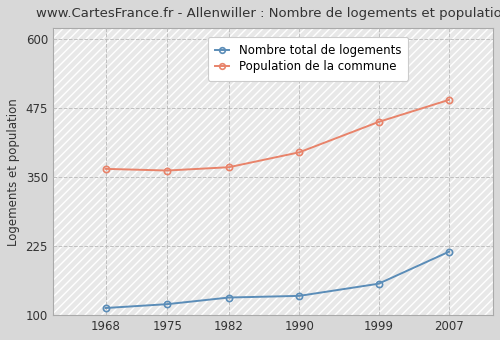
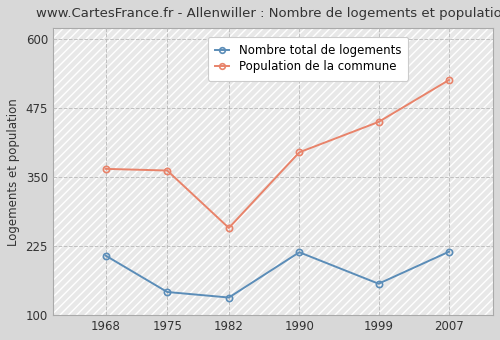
Nombre total de logements/1968: 113 -> 208
Nombre total de logements/1975: 120 -> 142
Population de la commune/1982: 368 -> 258
Nombre total de logements/1990: 135 -> 214
Population de la commune/2007: 490 -> 526
